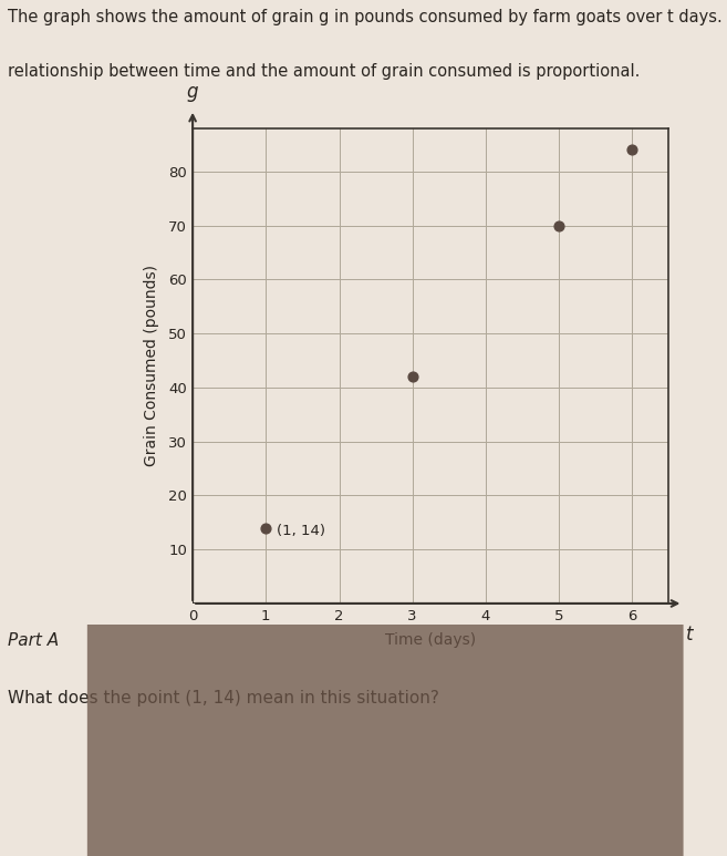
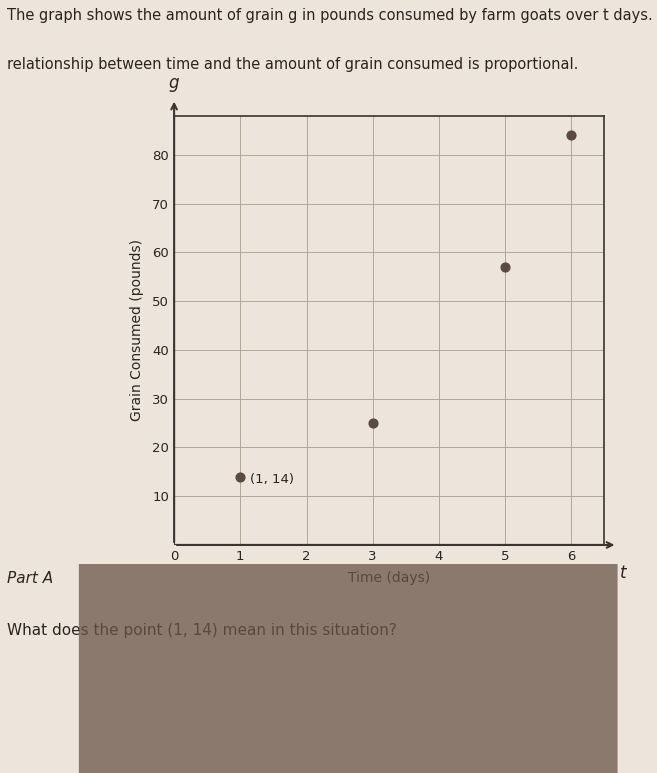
3: 42 -> 25
5: 70 -> 57
